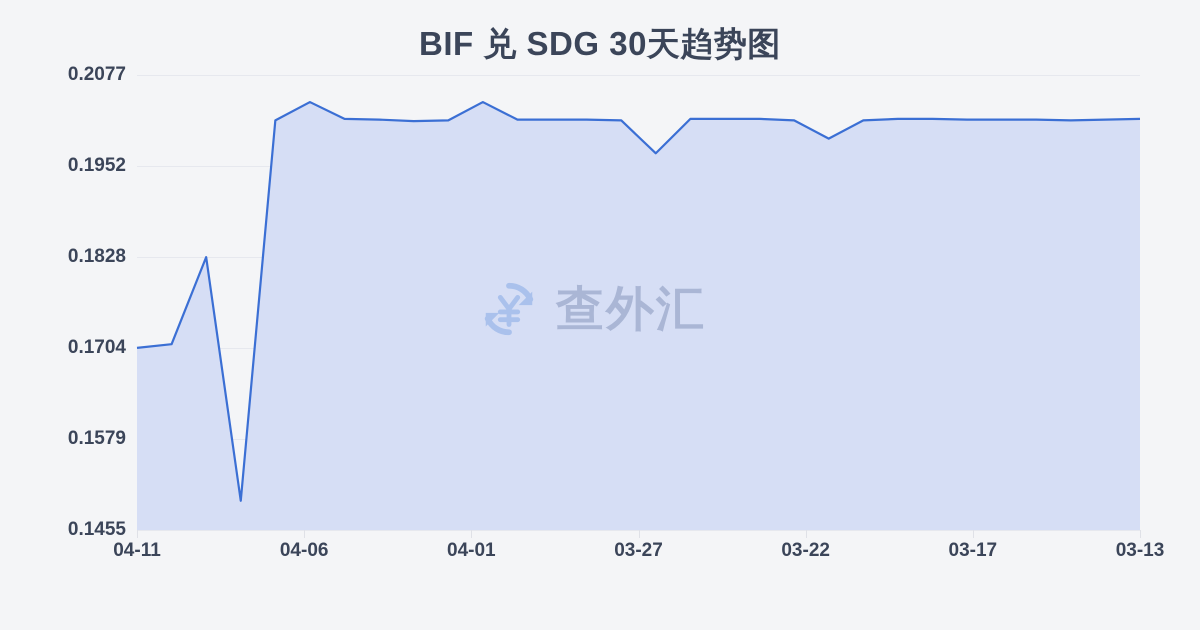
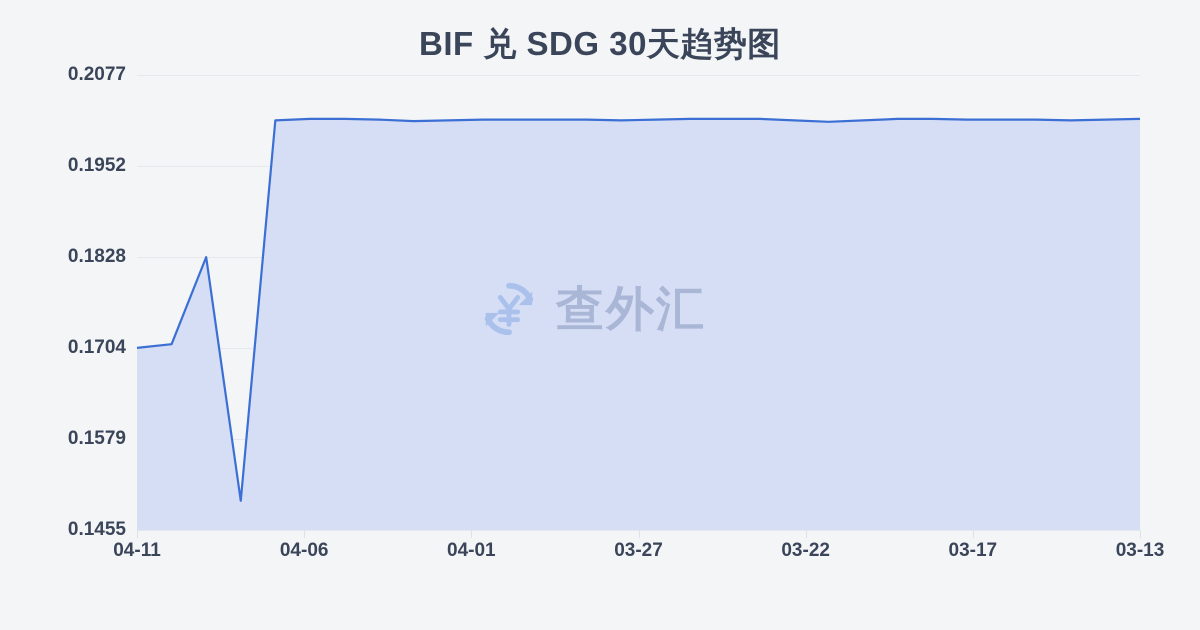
04-06: 0.204 -> 0.202
04-01: 0.204 -> 0.202
03-27: 0.197 -> 0.202
03-22: 0.199 -> 0.201
